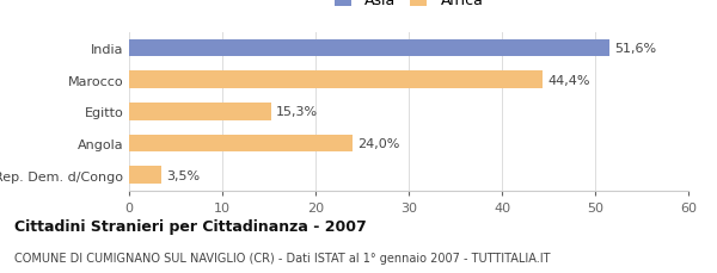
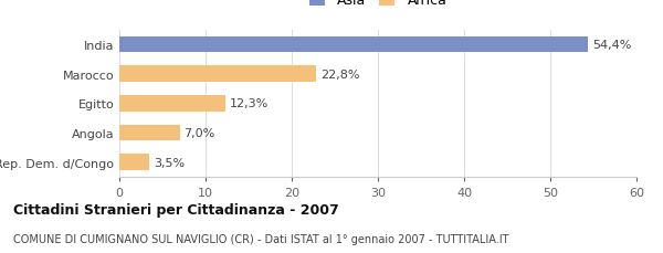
India: 51,6% -> 54,4%
Marocco: 44,4% -> 22,8%
Egitto: 15,3% -> 12,3%
Angola: 24,0% -> 7,0%
